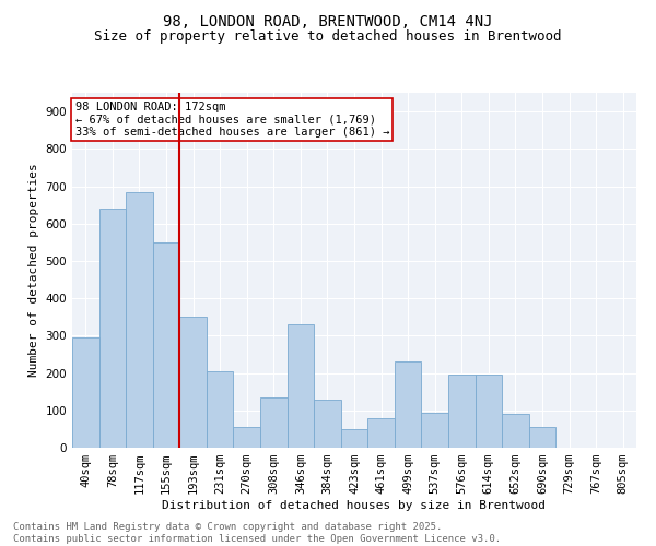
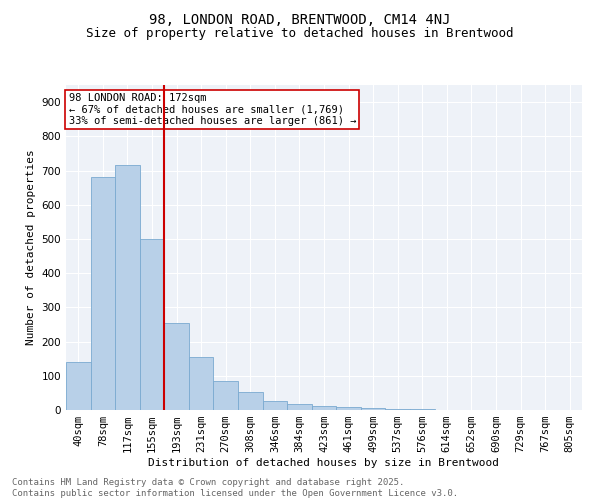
40sqm: 295 -> 140
78sqm: 640 -> 680
117sqm: 685 -> 715
155sqm: 550 -> 500
193sqm: 350 -> 255
231sqm: 205 -> 155
270sqm: 55 -> 85
308sqm: 135 -> 52
346sqm: 330 -> 25
384sqm: 130 -> 18
423sqm: 50 -> 12
461sqm: 80 -> 10
499sqm: 230 -> 5
537sqm: 95 -> 3
576sqm: 195 -> 2
614sqm: 195 -> 1
652sqm: 90 -> 1
690sqm: 55 -> 1
